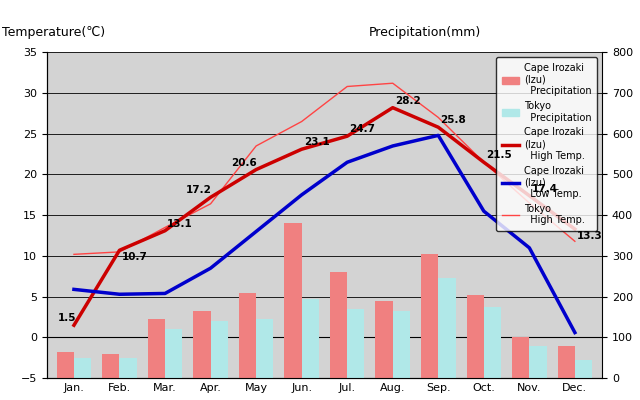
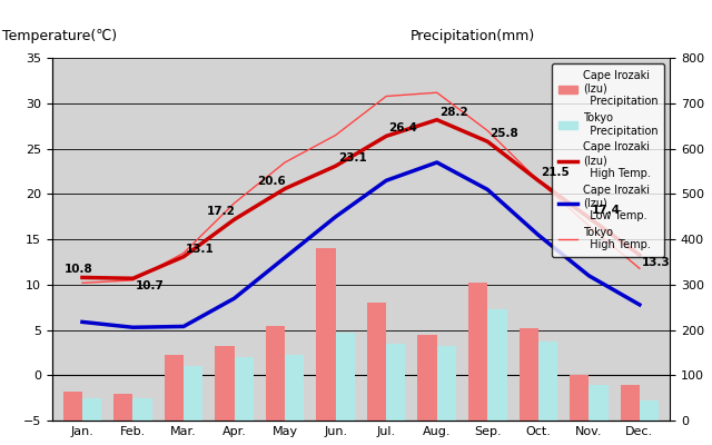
Cape Irozaki (Izu) High Temp./Jan.: 1.5 -> 10.8
Tokyo High Temp./Apr.: 16.4 -> 19.0
Cape Irozaki (Izu) High Temp./Jul.: 24.7 -> 26.4
Cape Irozaki (Izu) Low Temp./Sep.: 24.8 -> 20.5
Cape Irozaki (Izu) Low Temp./Dec.: 0.6 -> 7.8
